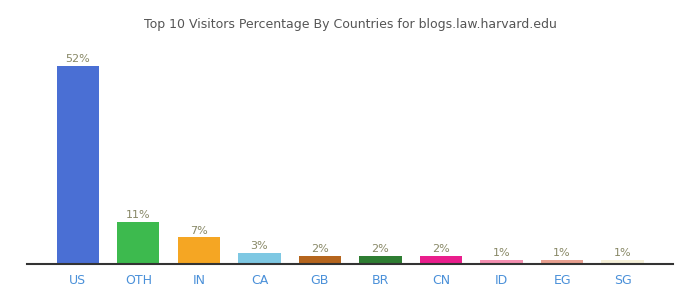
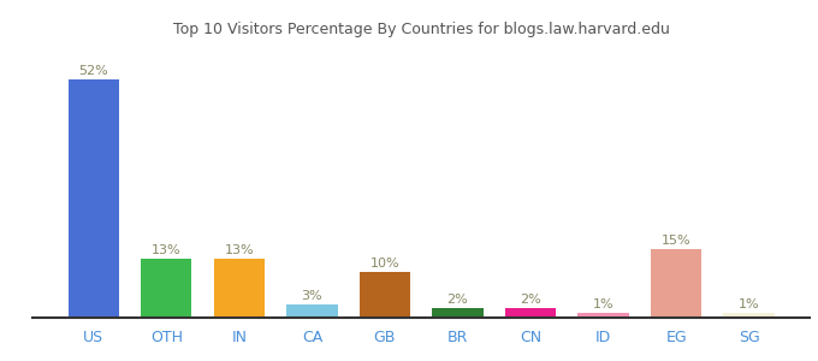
OTH: 11% -> 13%
IN: 7% -> 13%
GB: 2% -> 10%
EG: 1% -> 15%
